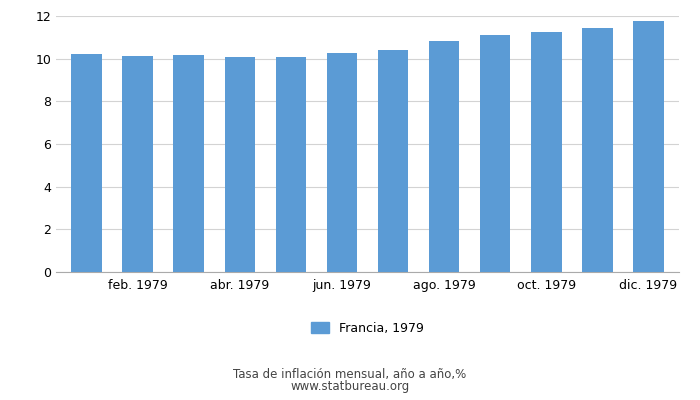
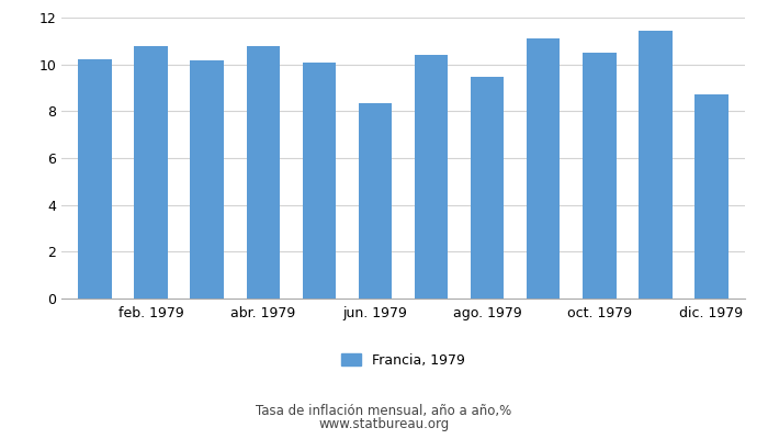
feb. 1979: 10.11 -> 10.80
abr. 1979: 10.07 -> 10.80
jun. 1979: 10.26 -> 8.35
ago. 1979: 10.82 -> 9.45
oct. 1979: 11.27 -> 10.50
dic. 1979: 11.78 -> 8.70
